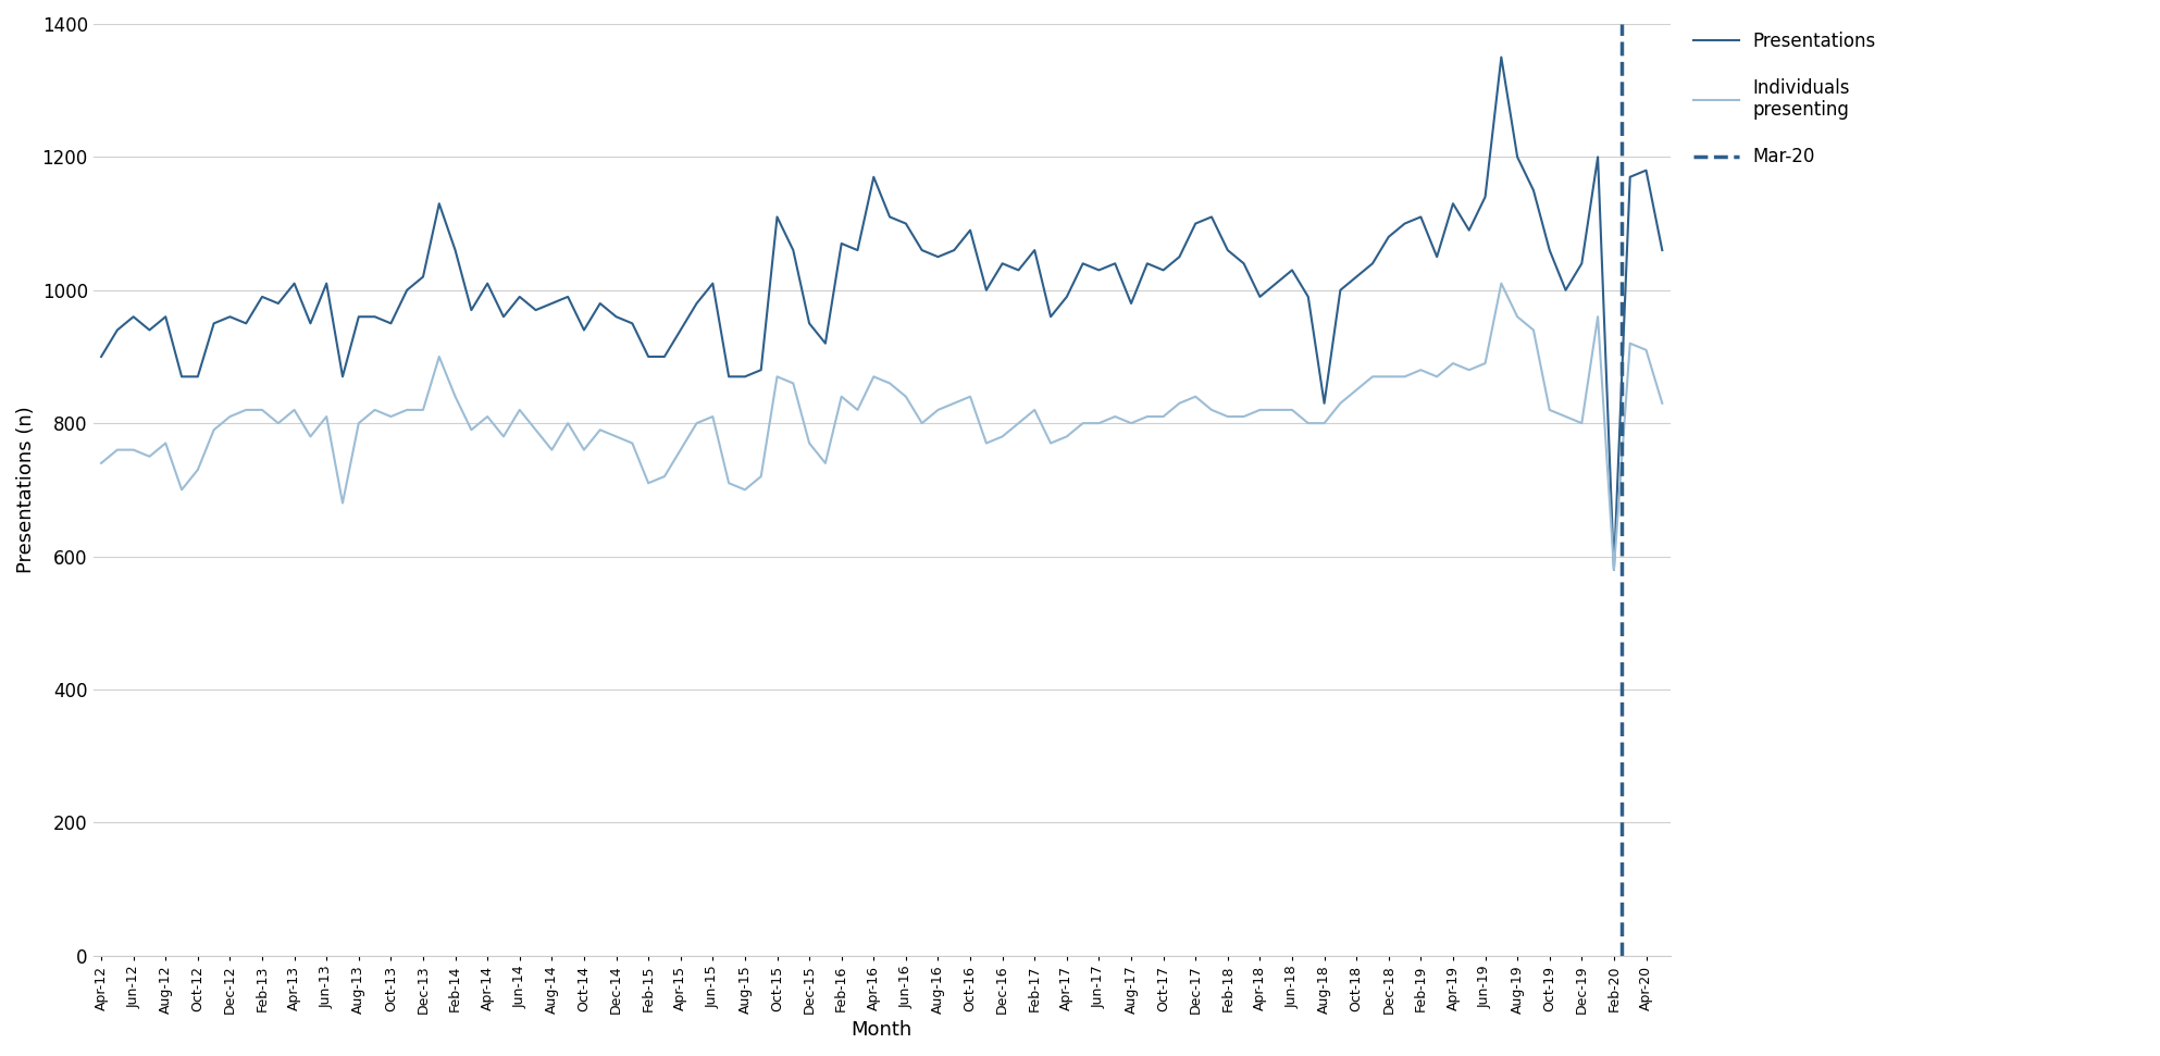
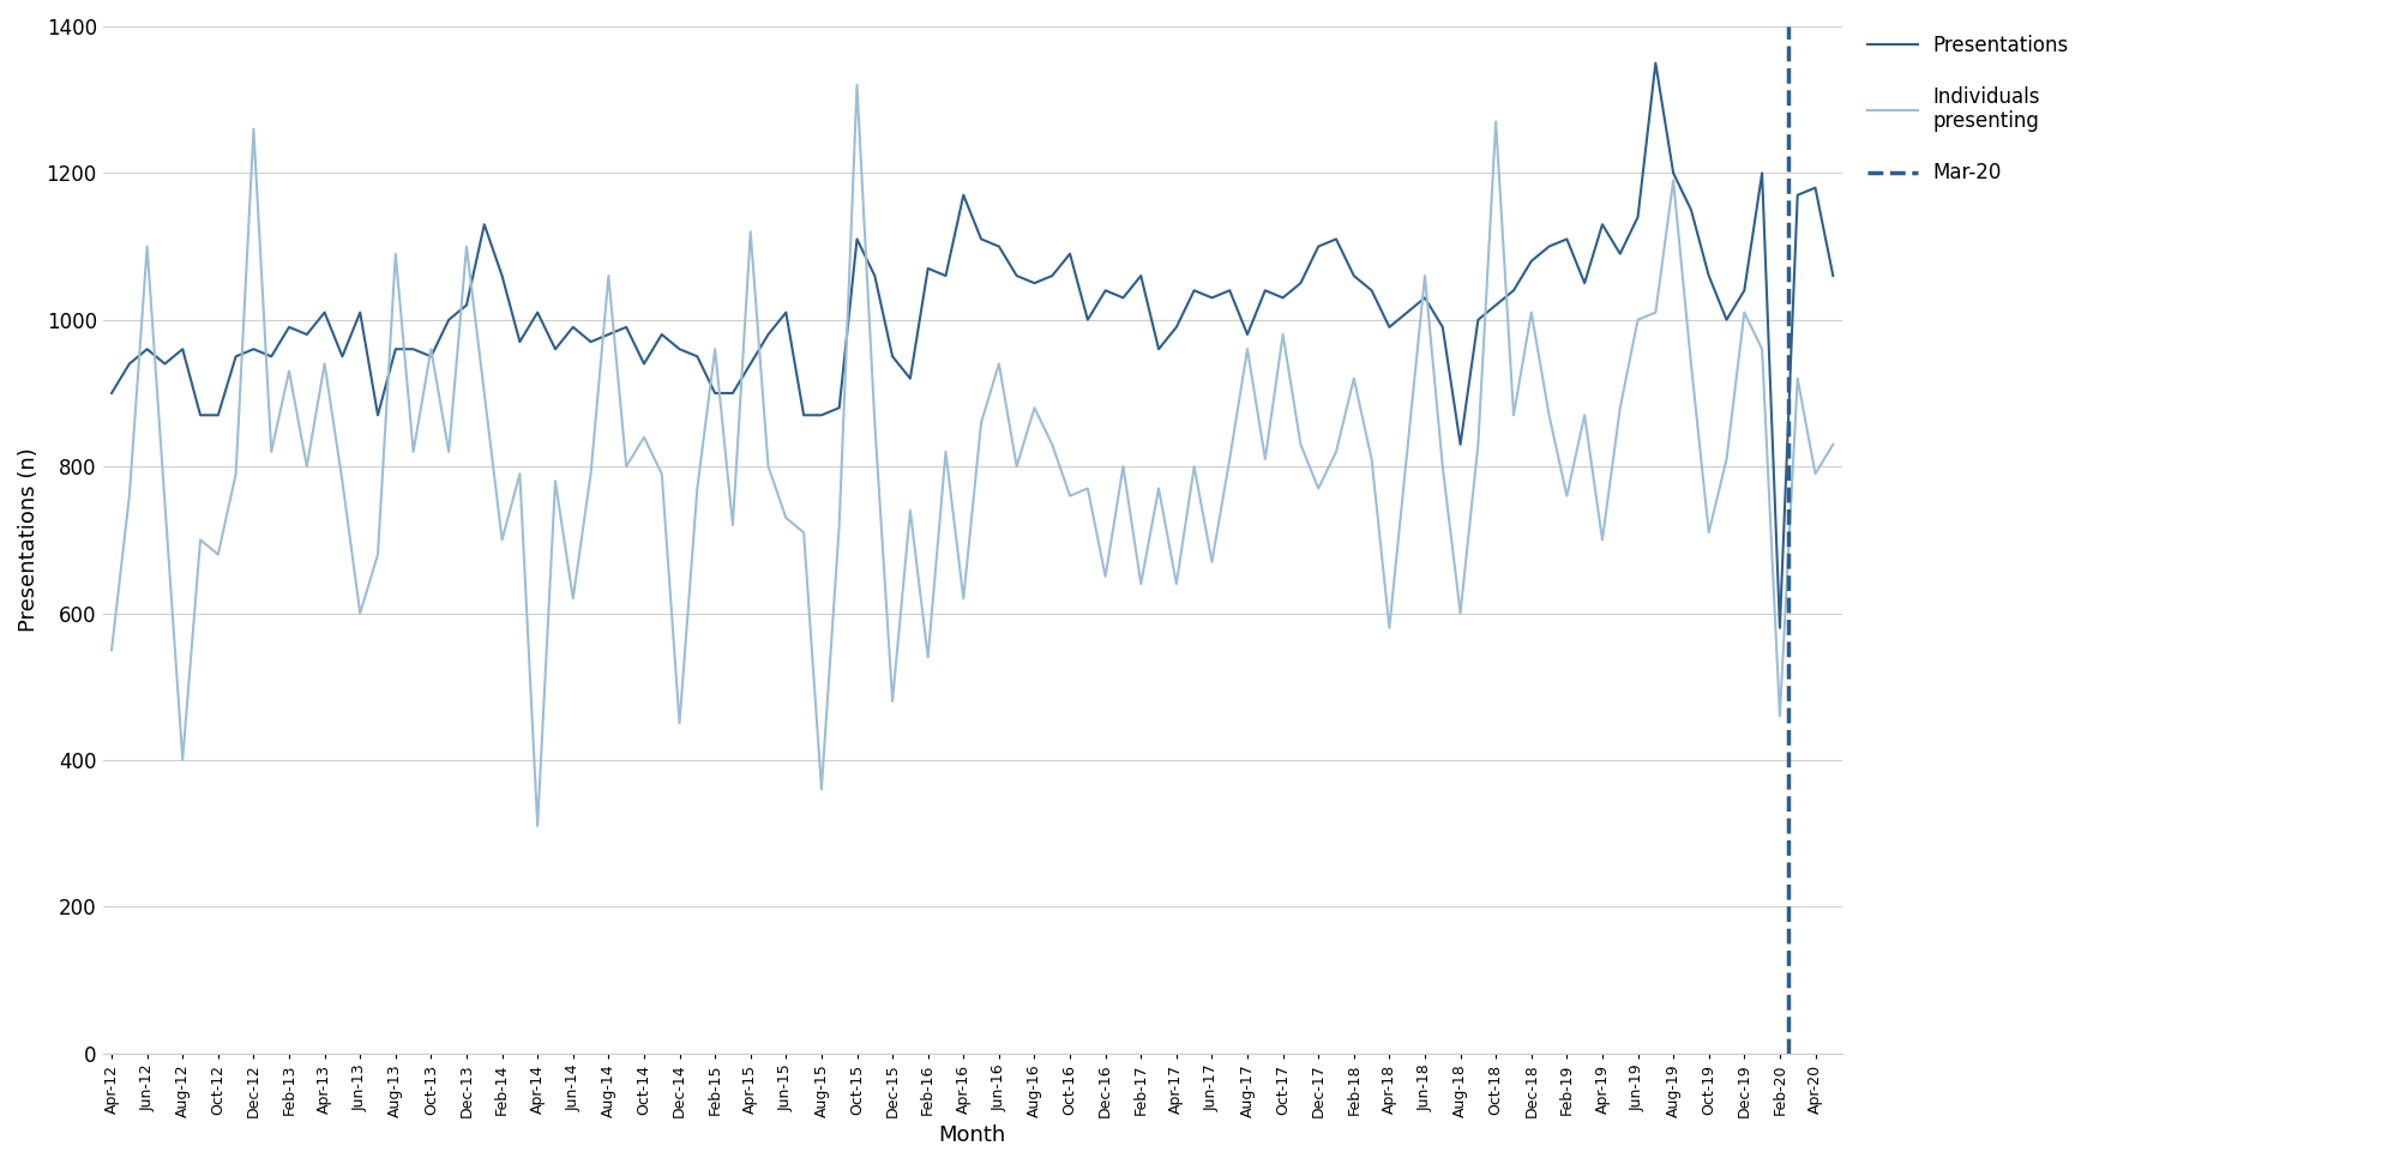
Individuals presenting/Apr-12: 740 -> 550
Individuals presenting/Jun-12: 760 -> 1100
Individuals presenting/Aug-12: 770 -> 400
Individuals presenting/Oct-12: 730 -> 680
Individuals presenting/Dec-12: 810 -> 1260
Individuals presenting/Feb-13: 820 -> 930
Individuals presenting/Apr-13: 820 -> 940
Individuals presenting/Jun-13: 810 -> 600
Individuals presenting/Aug-13: 800 -> 1090
Individuals presenting/Oct-13: 810 -> 960
Individuals presenting/Dec-13: 820 -> 1100
Individuals presenting/Feb-14: 840 -> 700
Individuals presenting/Apr-14: 810 -> 310
Individuals presenting/Jun-14: 820 -> 620
Individuals presenting/Aug-14: 760 -> 1060
Individuals presenting/Oct-14: 760 -> 840
Individuals presenting/Dec-14: 780 -> 450
Individuals presenting/Feb-15: 710 -> 960
Individuals presenting/Apr-15: 760 -> 1120
Individuals presenting/Jun-15: 810 -> 730
Individuals presenting/Aug-15: 700 -> 360
Individuals presenting/Oct-15: 870 -> 1320
Individuals presenting/Dec-15: 770 -> 480
Individuals presenting/Feb-16: 840 -> 540
Individuals presenting/Apr-16: 870 -> 620
Individuals presenting/Jun-16: 840 -> 940
Individuals presenting/Aug-16: 820 -> 880
Individuals presenting/Oct-16: 840 -> 760
Individuals presenting/Dec-16: 780 -> 650
Individuals presenting/Feb-17: 820 -> 640
Individuals presenting/Apr-17: 780 -> 640
Individuals presenting/Jun-17: 800 -> 670
Individuals presenting/Aug-17: 800 -> 960
Individuals presenting/Oct-17: 810 -> 980
Individuals presenting/Dec-17: 840 -> 770
Individuals presenting/Feb-18: 810 -> 920
Individuals presenting/Apr-18: 820 -> 580
Individuals presenting/Jun-18: 820 -> 1060
Individuals presenting/Aug-18: 800 -> 600
Individuals presenting/Oct-18: 850 -> 1270
Individuals presenting/Dec-18: 870 -> 1010
Individuals presenting/Feb-19: 880 -> 760
Individuals presenting/Apr-19: 890 -> 700
Individuals presenting/Jun-19: 890 -> 1000
Individuals presenting/Aug-19: 960 -> 1190
Individuals presenting/Oct-19: 820 -> 710
Individuals presenting/Dec-19: 800 -> 1010
Individuals presenting/Feb-20: 580 -> 460
Individuals presenting/Apr-20: 910 -> 790
